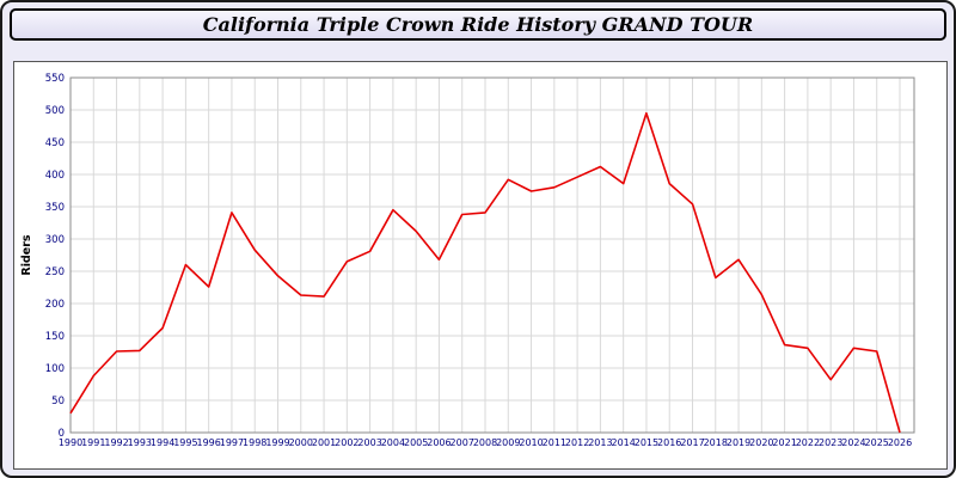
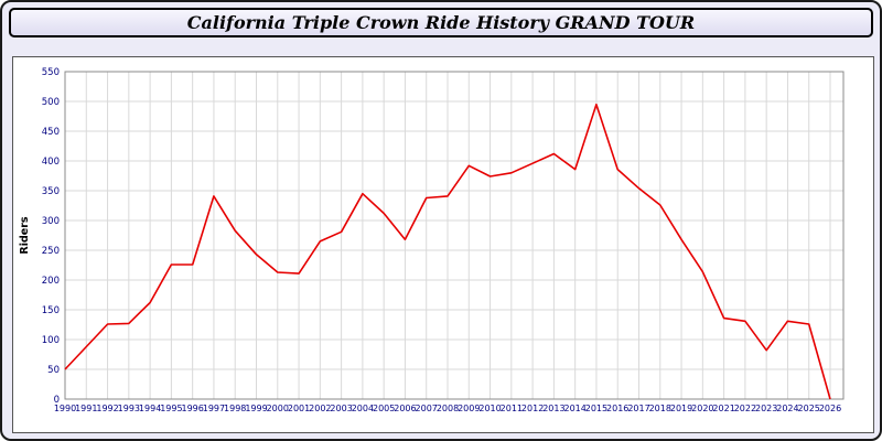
1990: 30 -> 50
1995: 260 -> 230
2018: 240 -> 330
